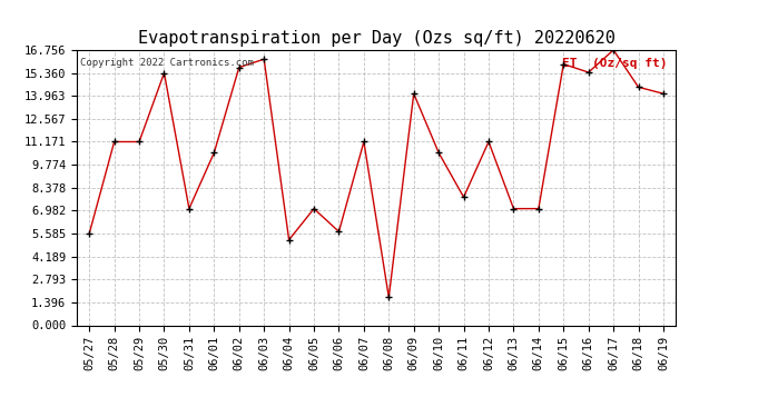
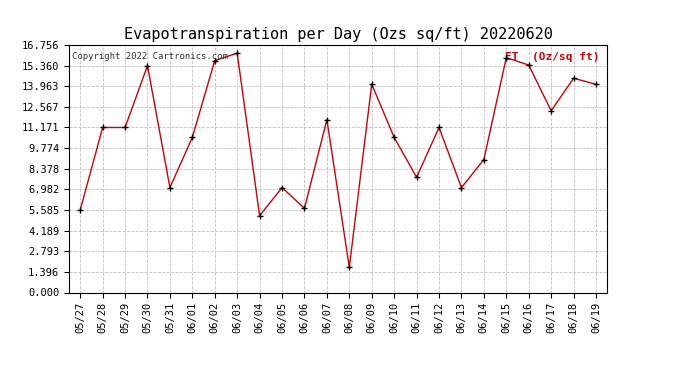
06/07: 11.2 -> 11.7
06/14: 7.1 -> 9.0
06/17: 16.8 -> 12.3
